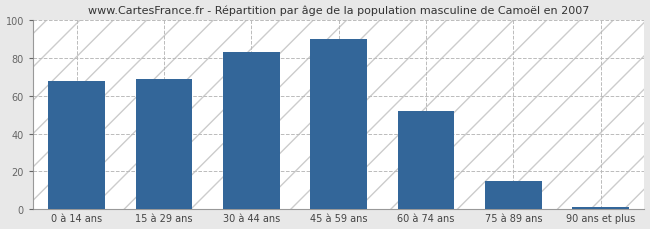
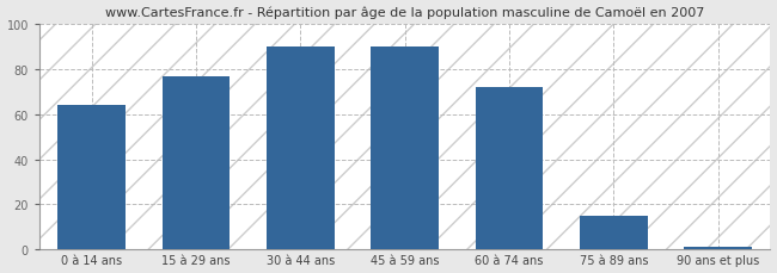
0 à 14 ans: 68 -> 64
15 à 29 ans: 69 -> 77
30 à 44 ans: 83 -> 90
60 à 74 ans: 52 -> 72
